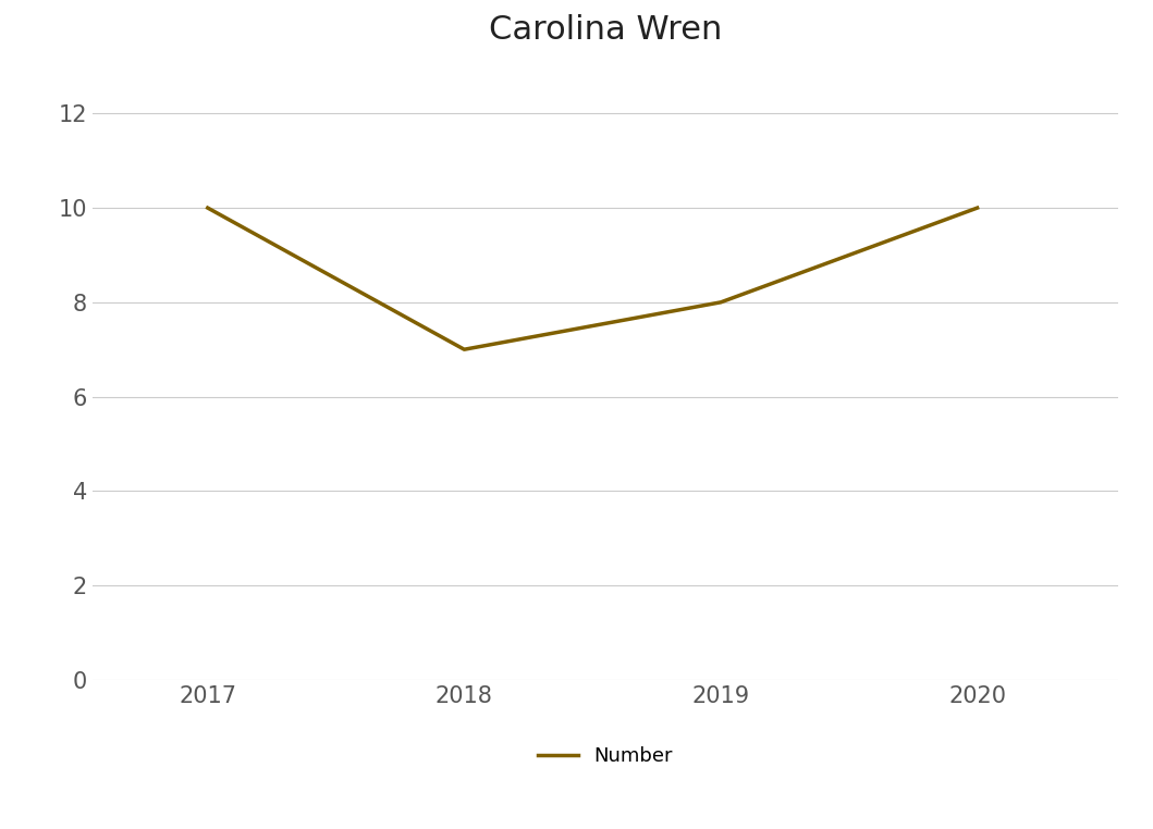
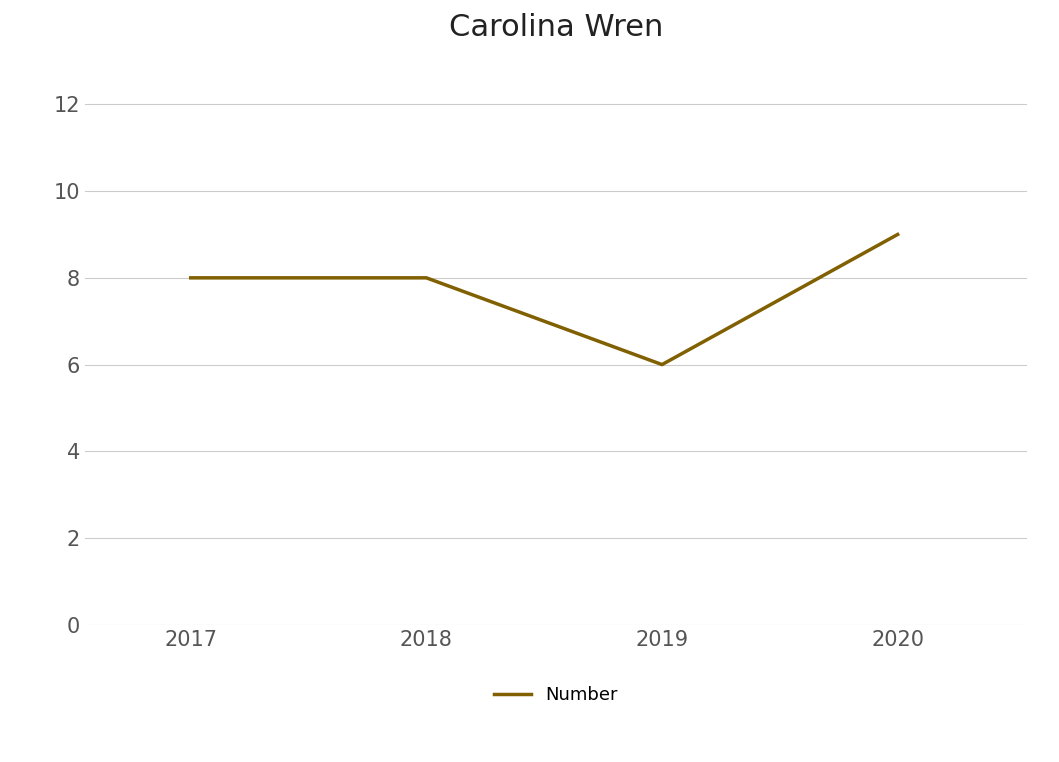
2017: 10 -> 8
2018: 7 -> 8
2019: 8 -> 6
2020: 10 -> 9
